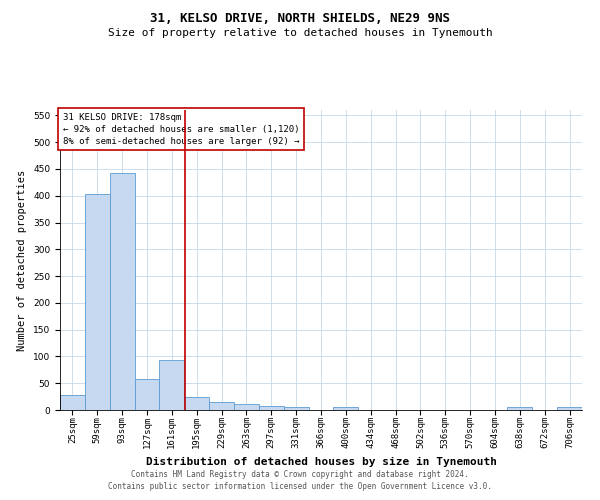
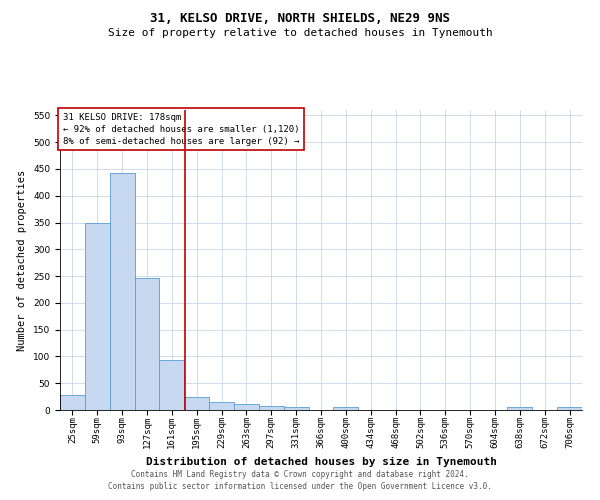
59sqm: 404 -> 349
127sqm: 58 -> 247
